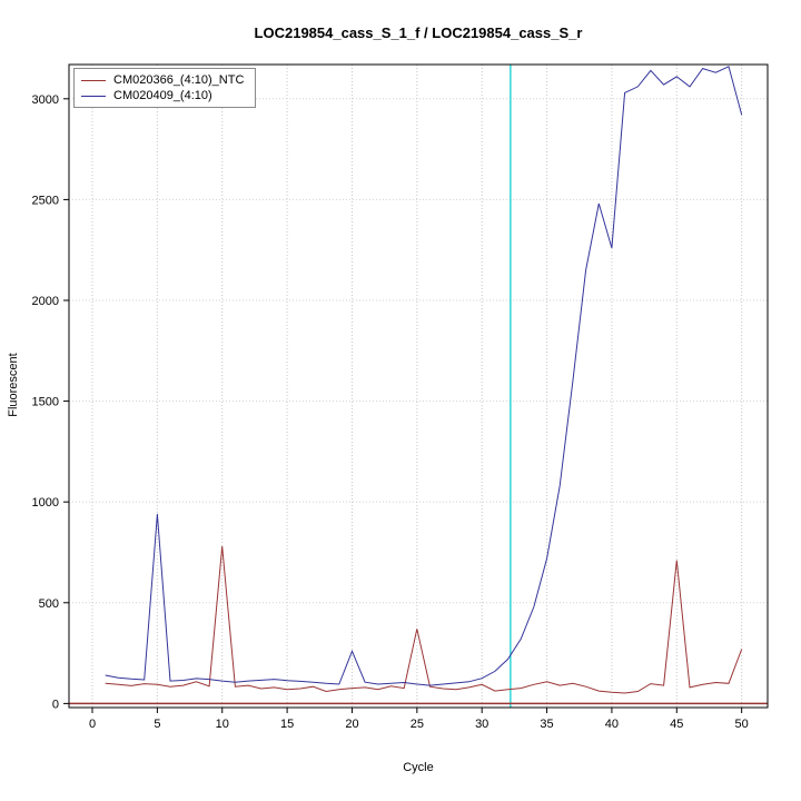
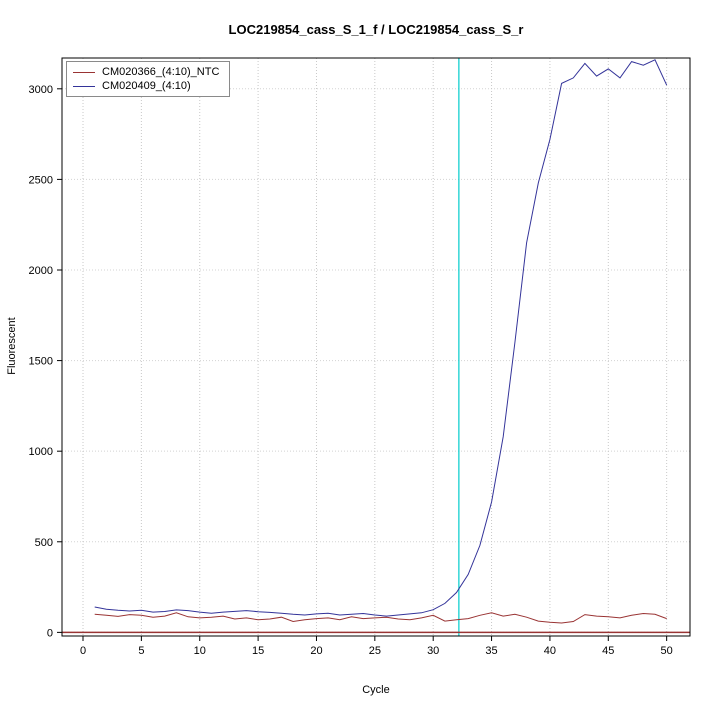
CM020409_(4:10)/5: 940 -> 120
CM020366_(4:10)_NTC/10: 780 -> 80
CM020409_(4:10)/20: 260 -> 100
CM020366_(4:10)_NTC/25: 370 -> 80
CM020409_(4:10)/40: 2260 -> 2720
CM020366_(4:10)_NTC/45: 710 -> 90
CM020366_(4:10)_NTC/50: 270 -> 80
CM020409_(4:10)/50: 2920 -> 3020
